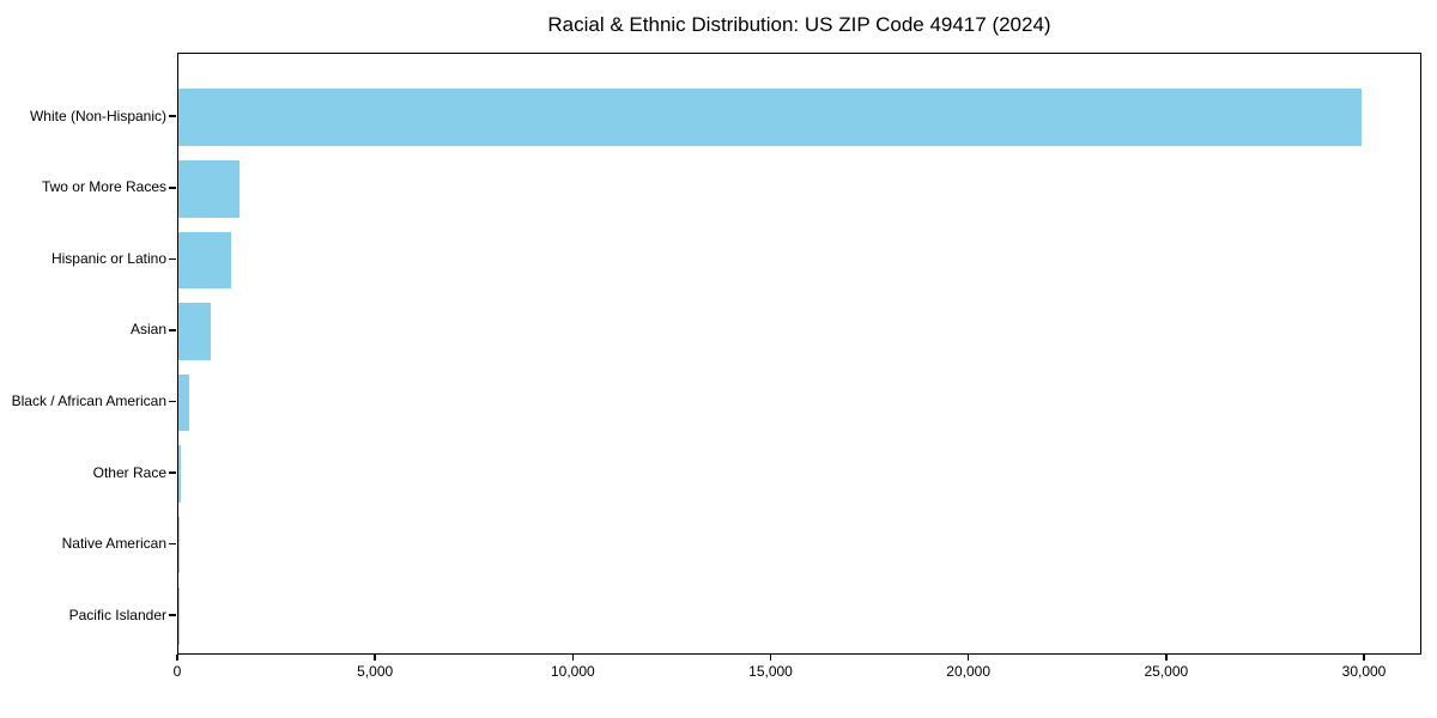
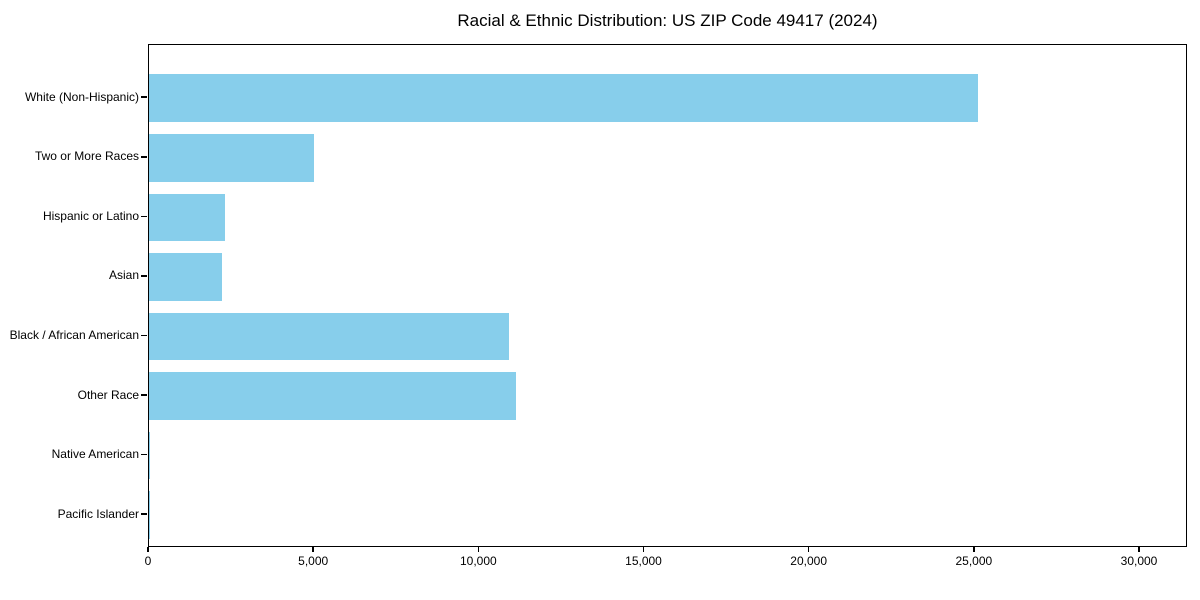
White (Non-Hispanic): 29900 -> 25100
Two or More Races: 1600 -> 5000
Hispanic or Latino: 1300 -> 2300
Asian: 800 -> 2200
Black / African American: 300 -> 10900
Other Race: 100 -> 11100
